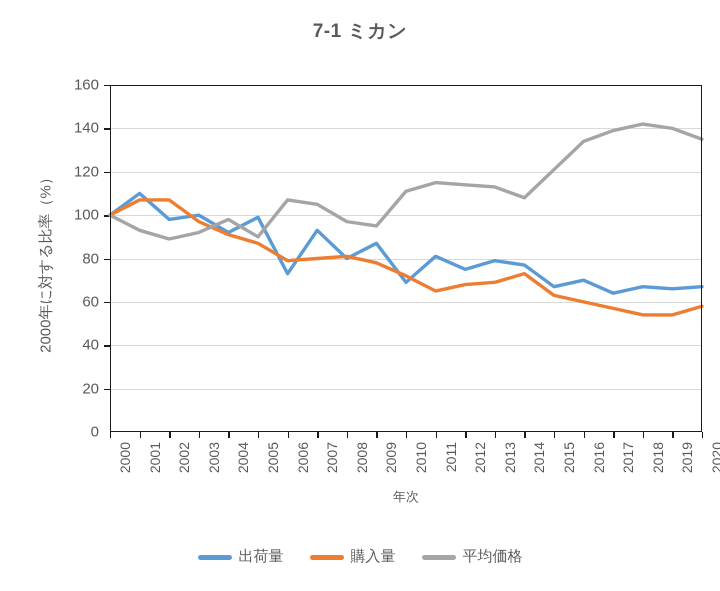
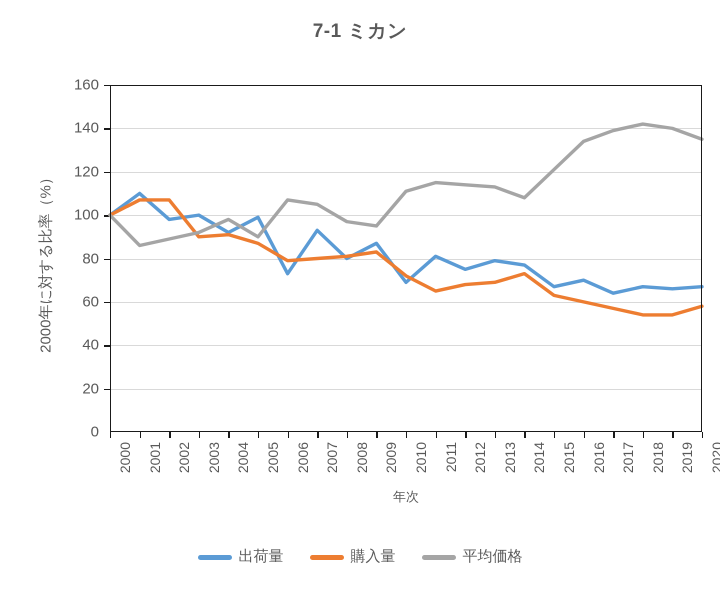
平均価格/2001: 93 -> 86
購入量/2003: 97 -> 90
購入量/2009: 78 -> 83
